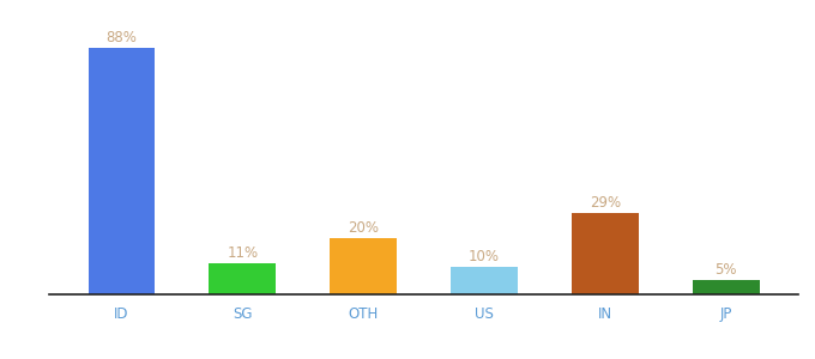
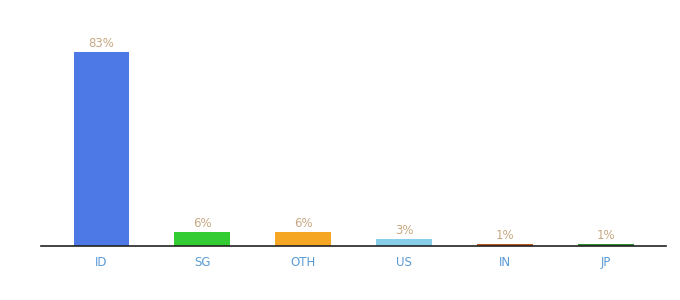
ID: 88% -> 83%
SG: 11% -> 6%
OTH: 20% -> 6%
US: 10% -> 3%
IN: 29% -> 1%
JP: 5% -> 1%
